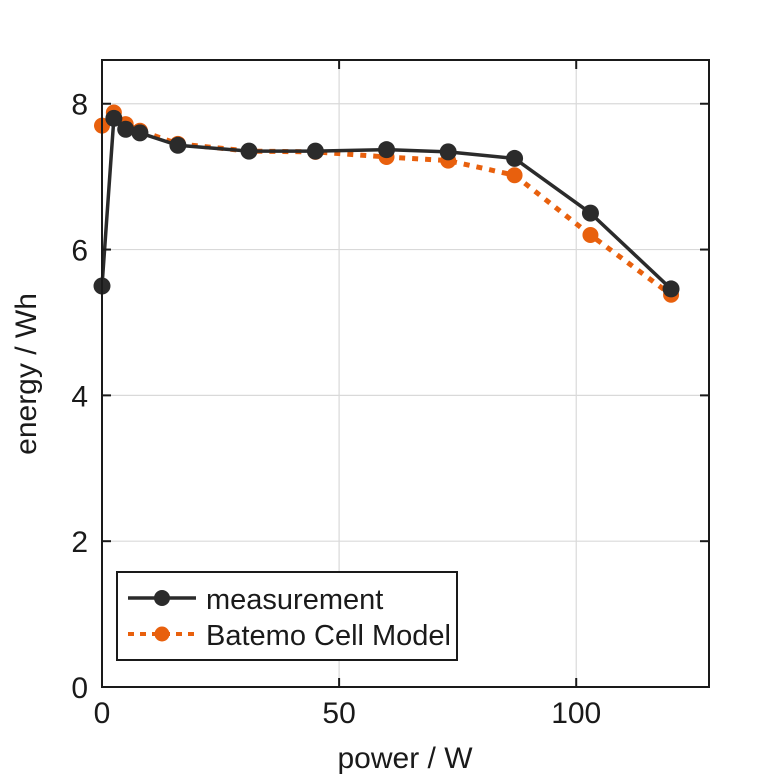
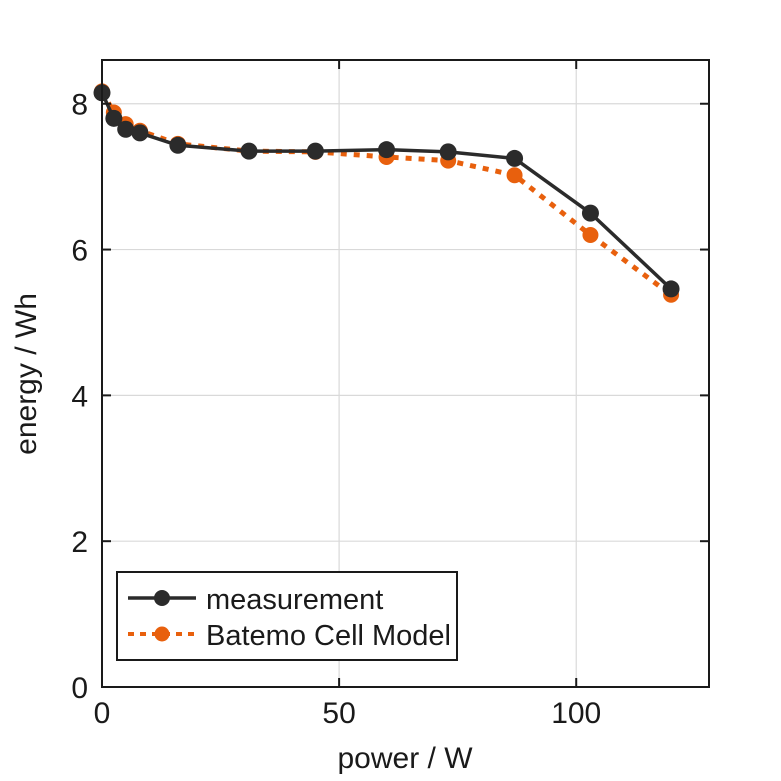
measurement/0: 5.5 -> 8.2
Batemo Cell Model/0: 7.7 -> 8.2
